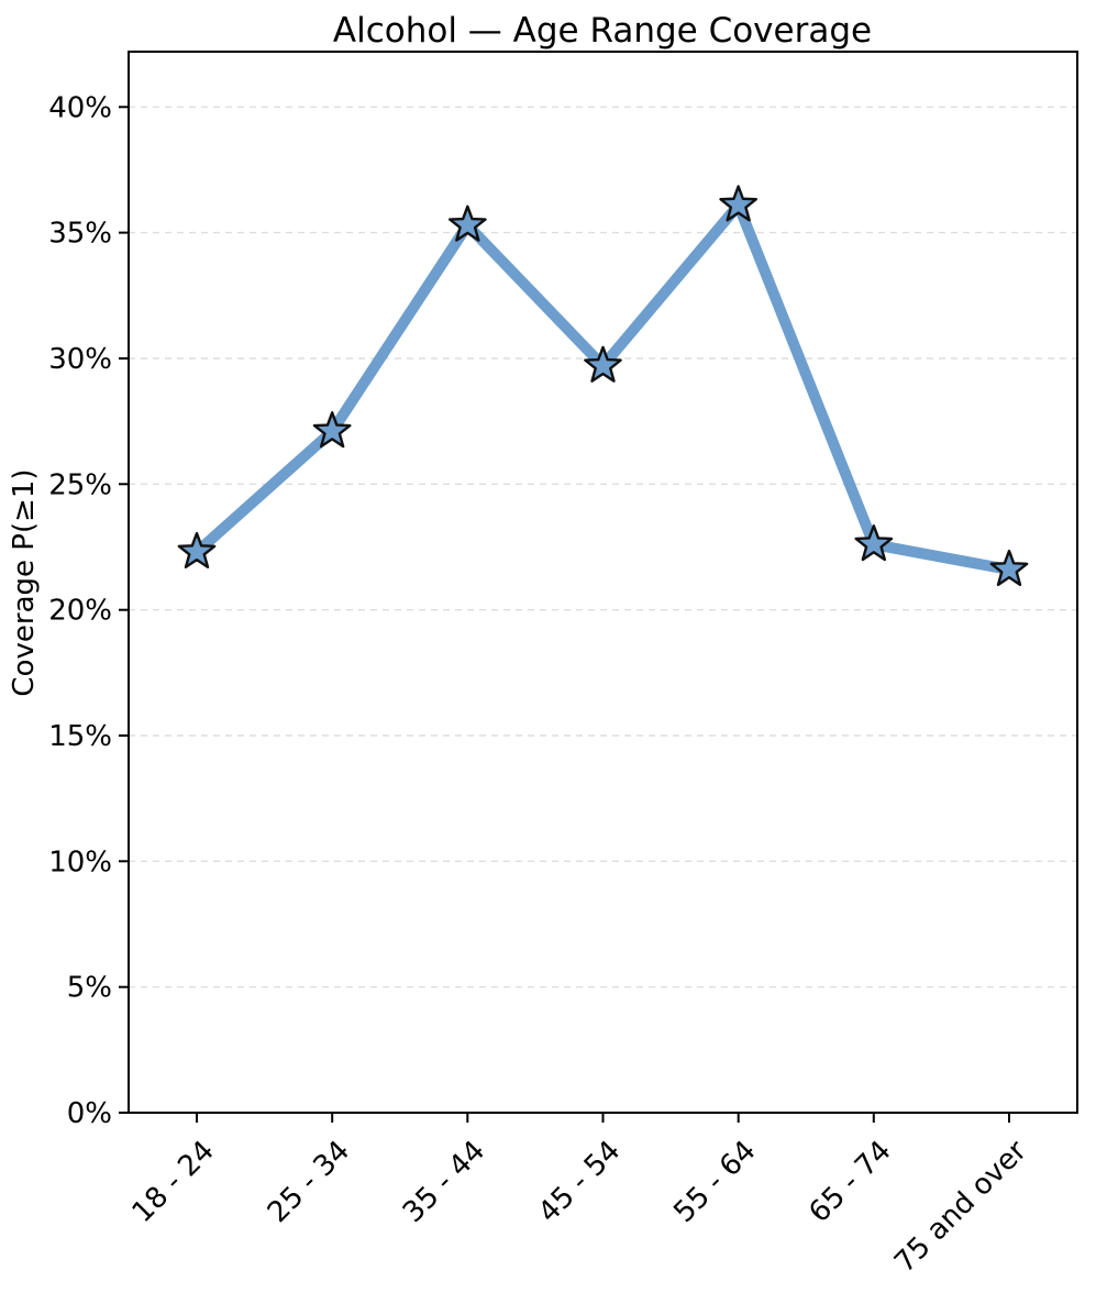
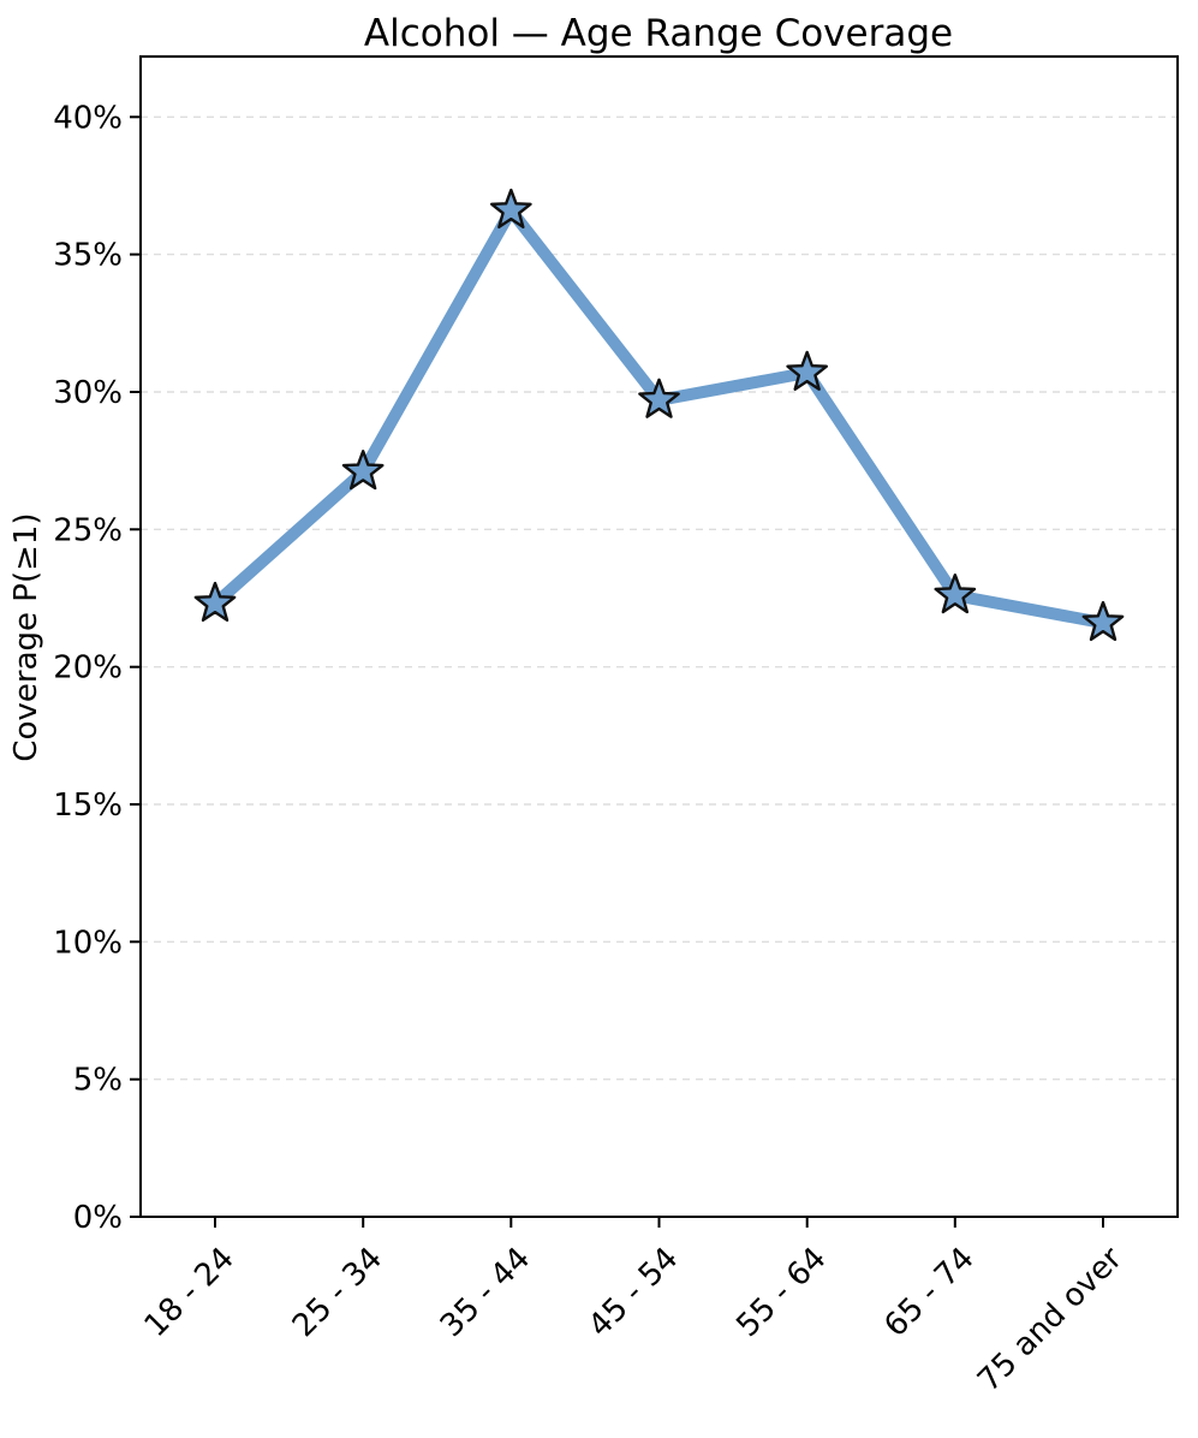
35 - 44: 35.3% -> 36.6%
55 - 64: 36.1% -> 30.7%
